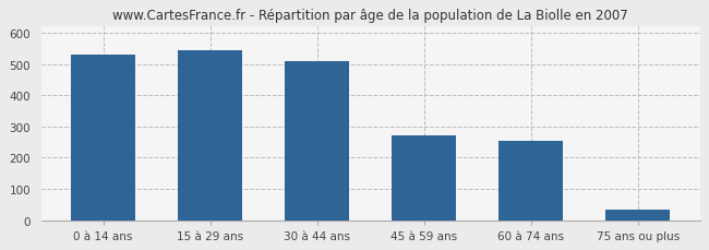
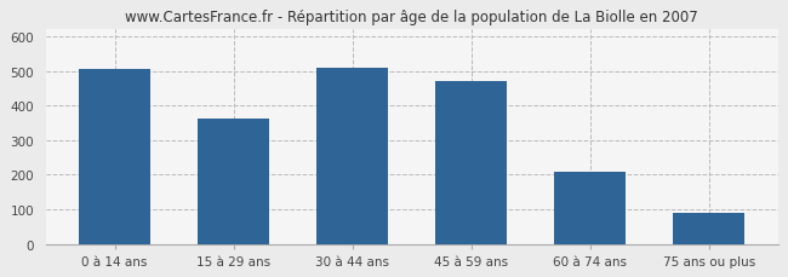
0 à 14 ans: 530 -> 507
15 à 29 ans: 545 -> 362
45 à 59 ans: 270 -> 472
60 à 74 ans: 255 -> 209
75 ans ou plus: 35 -> 90
